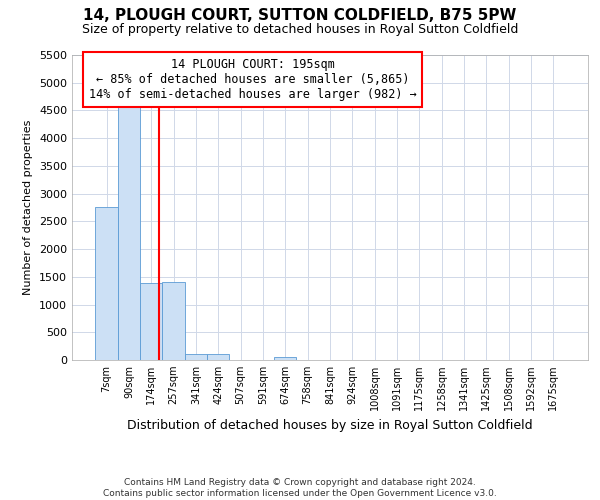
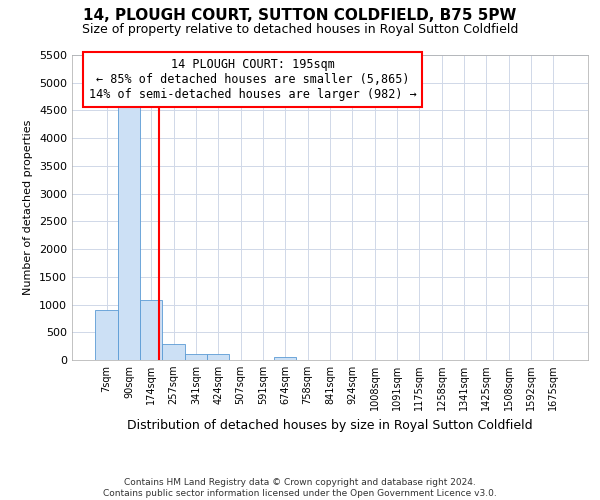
7sqm: 2760 -> 900
174sqm: 1380 -> 1080
257sqm: 1400 -> 290
